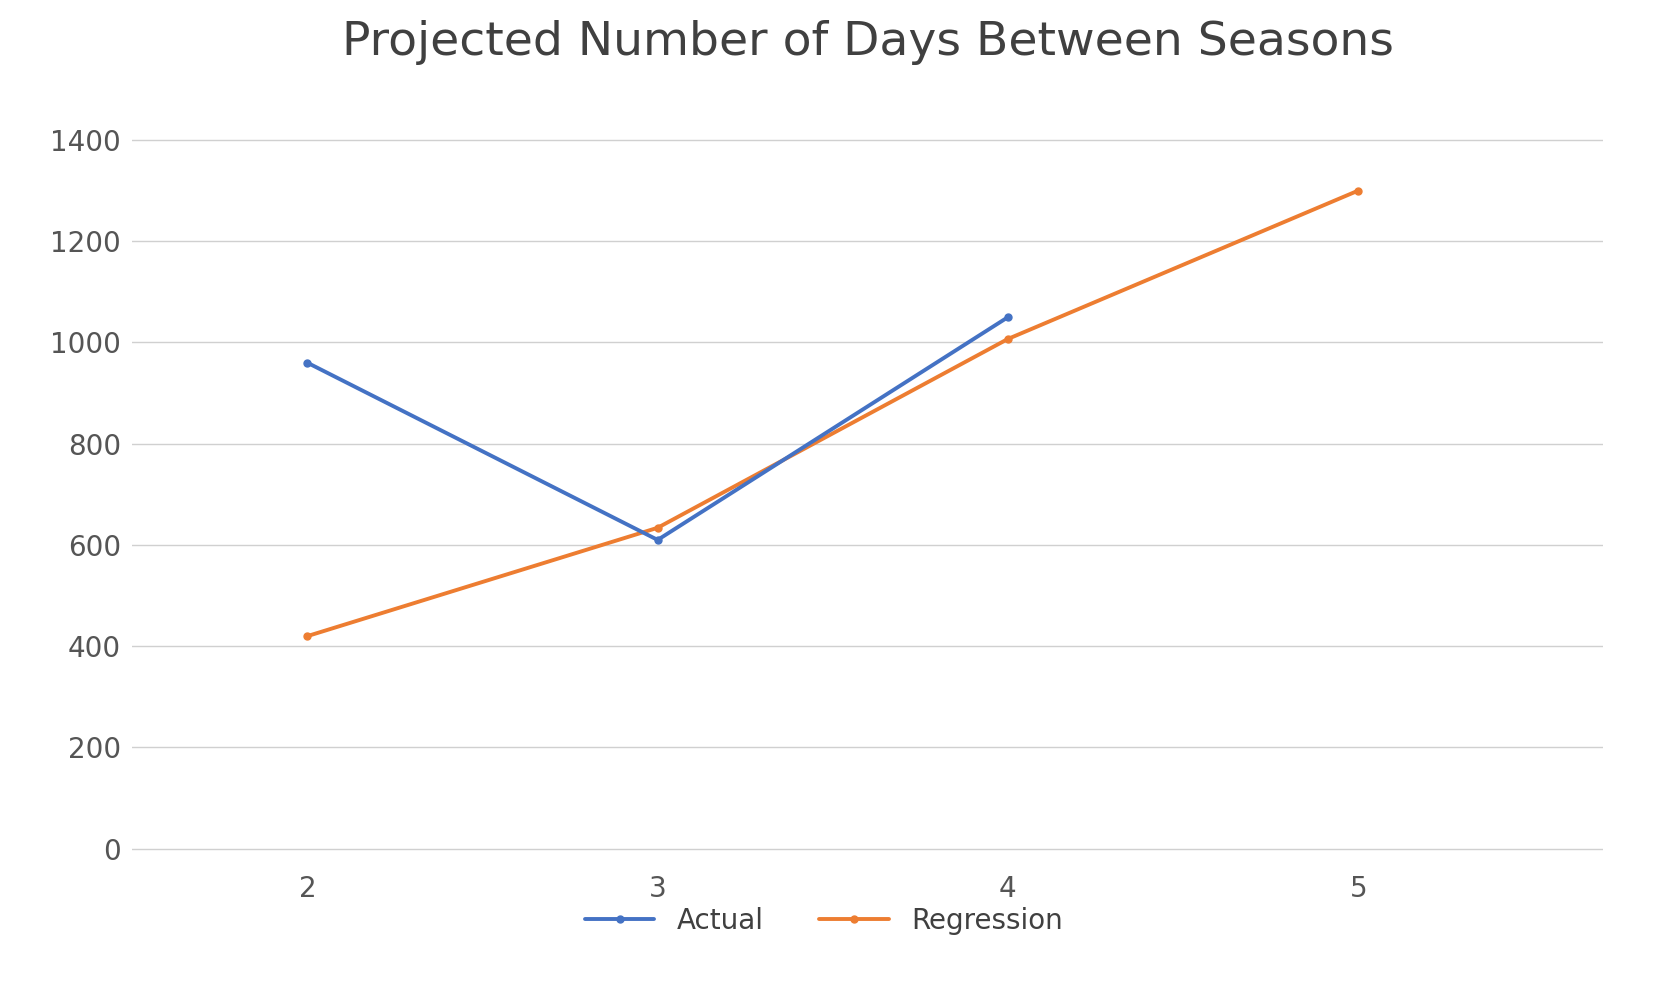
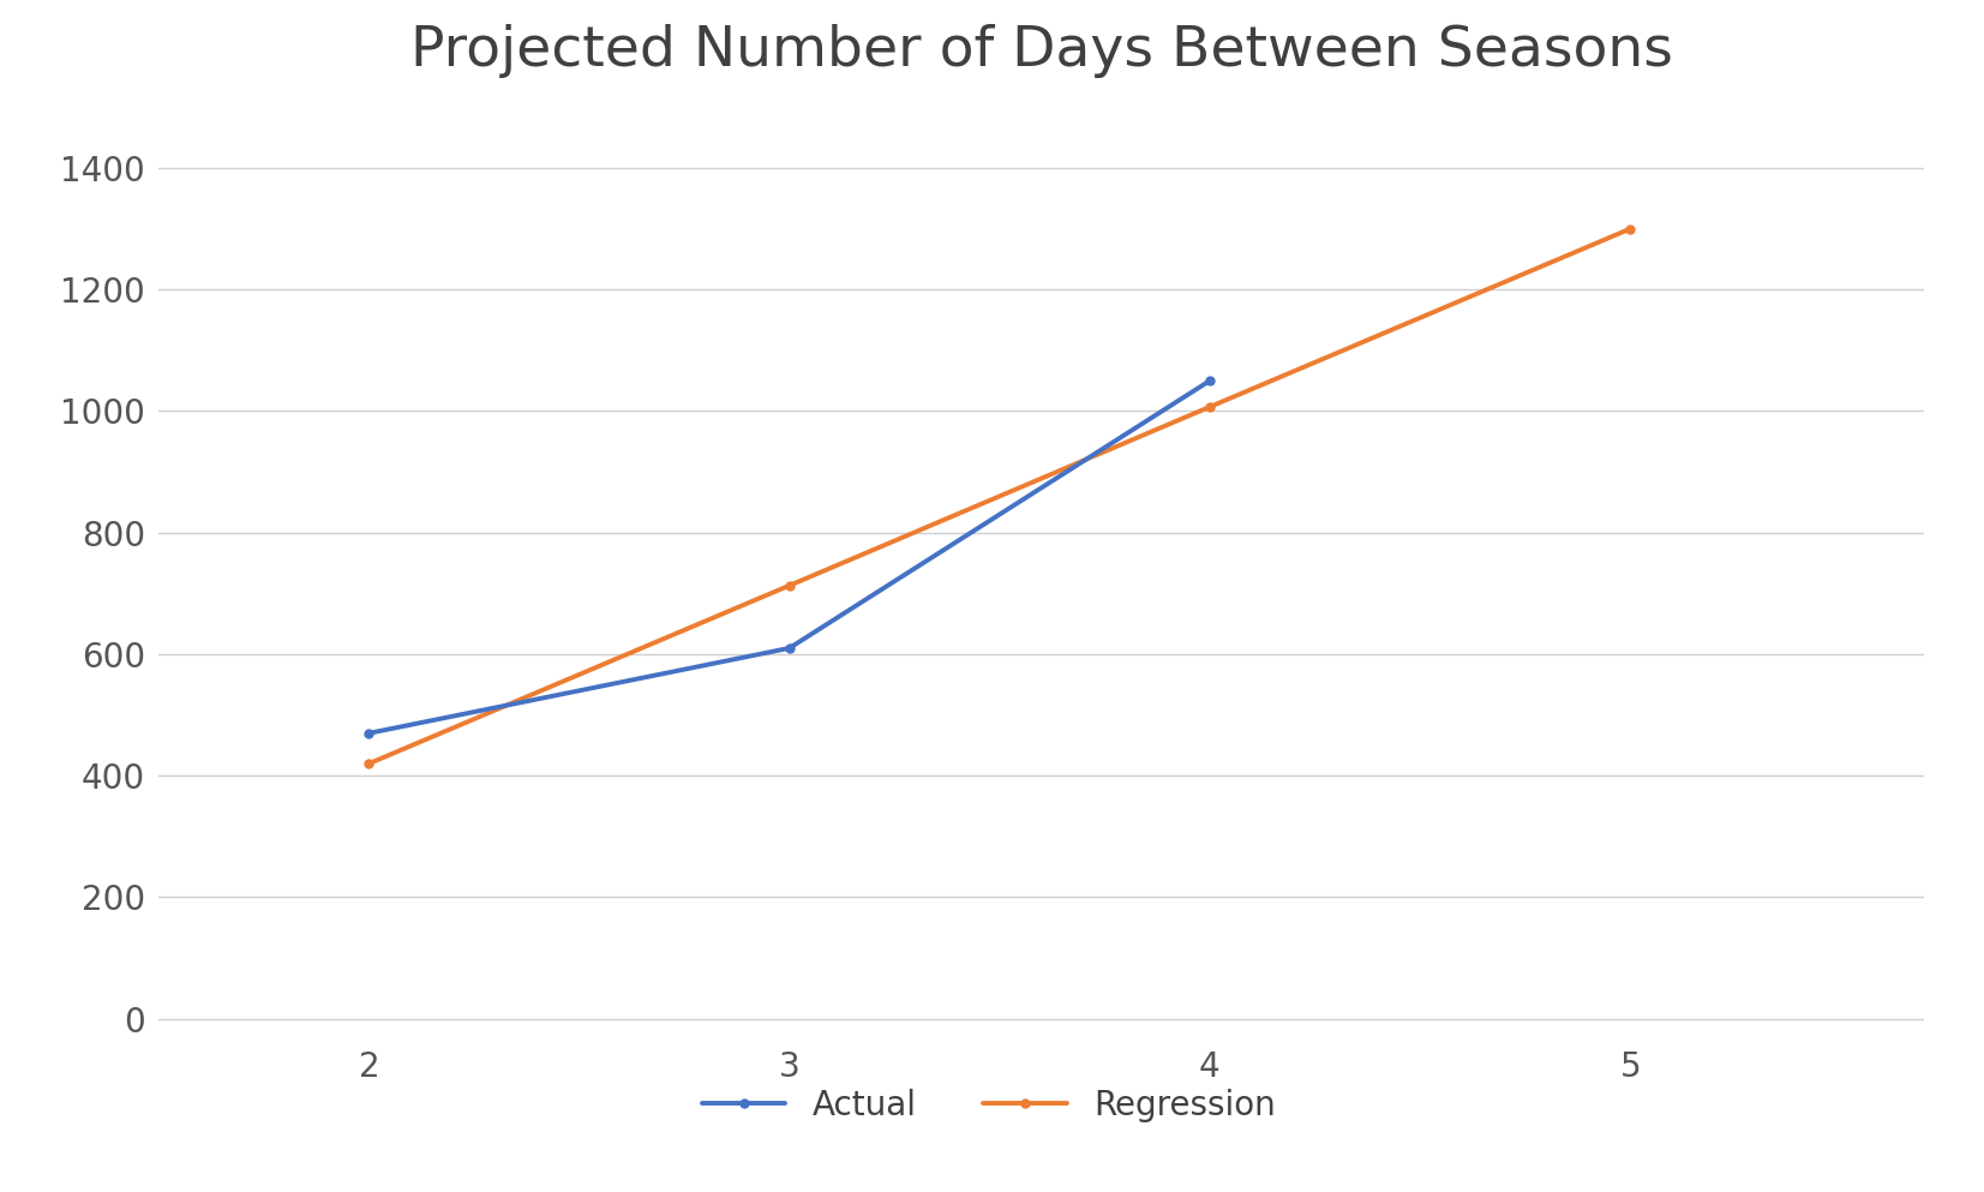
Actual/2: 960 -> 470
Regression/3: 634 -> 713
